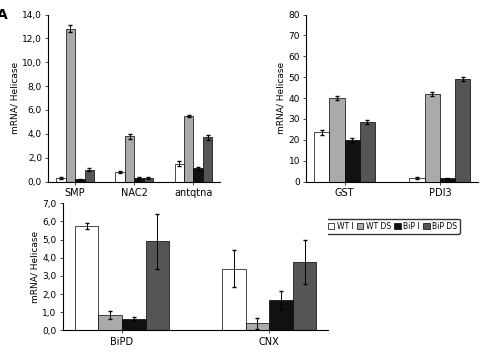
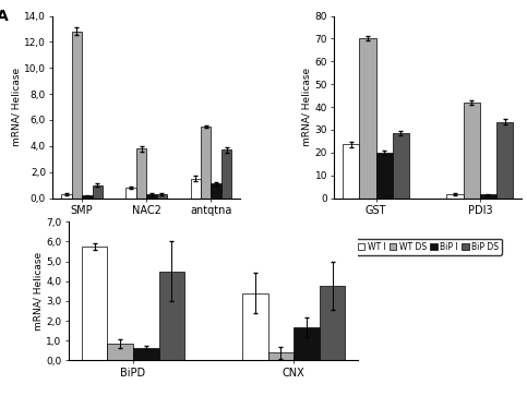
WT DS/GST: 40 -> 70
BiP DS/PDI3: 49.0 -> 33.5
BiP DS/BiPD: 4,9 -> 4,5
